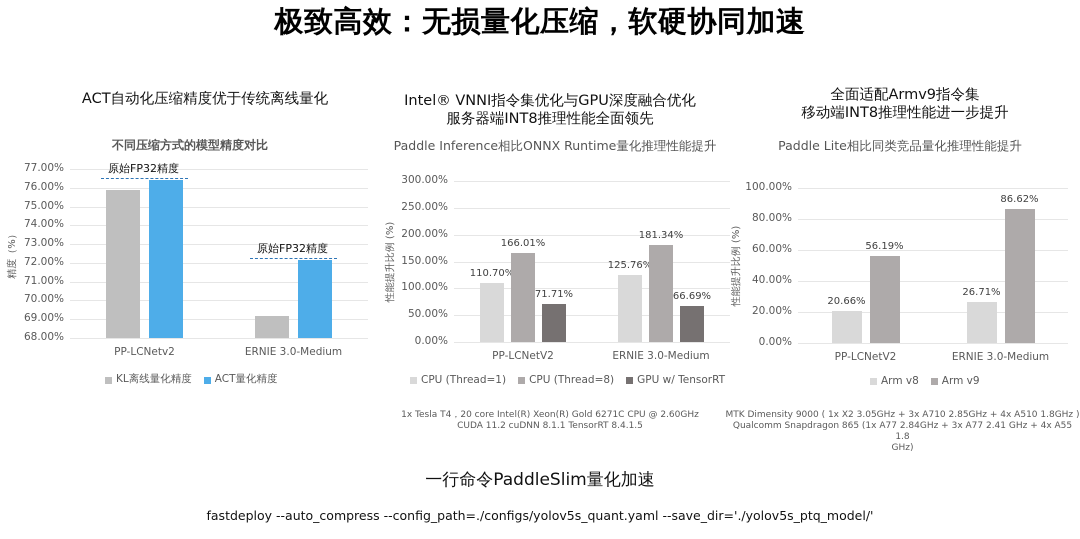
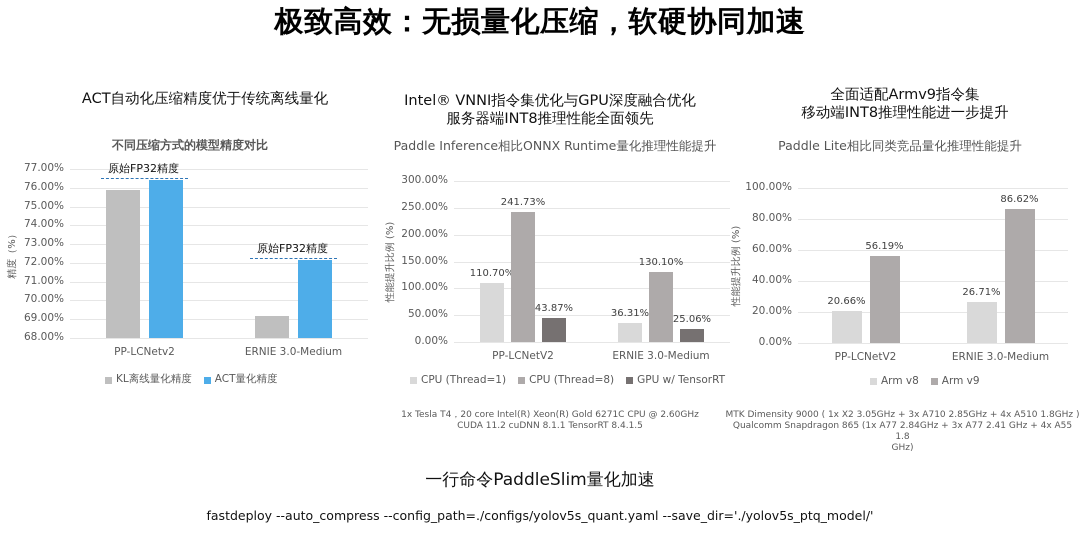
Paddle Inference相比ONNX Runtime量化推理性能提升/CPU (Thread=8)/PP-LCNetV2: 166.01% -> 241.73%
Paddle Inference相比ONNX Runtime量化推理性能提升/GPU w/ TensorRT/PP-LCNetV2: 71.71% -> 43.87%
Paddle Inference相比ONNX Runtime量化推理性能提升/CPU (Thread=1)/ERNIE 3.0-Medium: 125.76% -> 36.31%
Paddle Inference相比ONNX Runtime量化推理性能提升/CPU (Thread=8)/ERNIE 3.0-Medium: 181.34% -> 130.10%
Paddle Inference相比ONNX Runtime量化推理性能提升/GPU w/ TensorRT/ERNIE 3.0-Medium: 66.69% -> 25.06%
